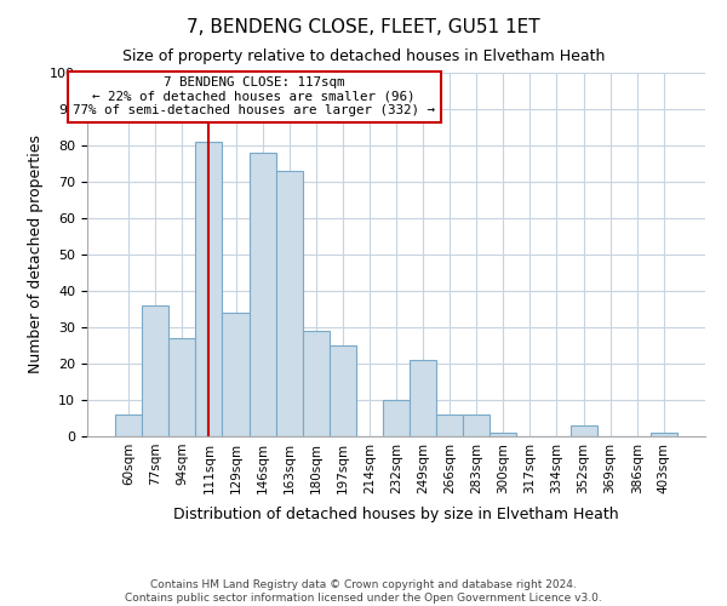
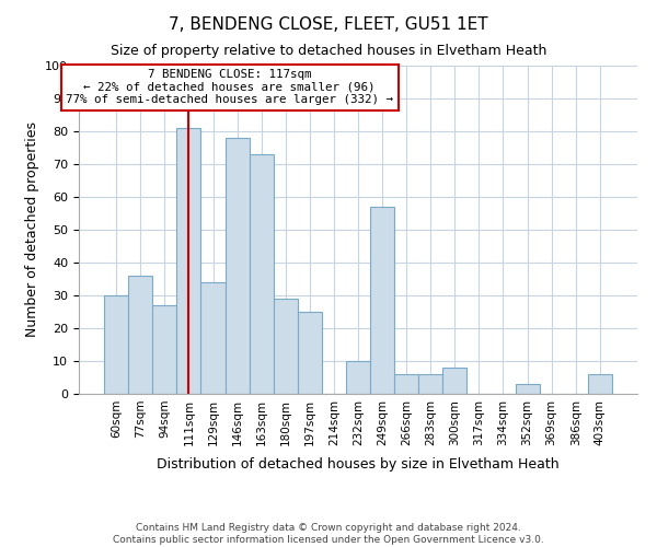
60sqm: 6 -> 30
249sqm: 21 -> 57
300sqm: 1 -> 8
403sqm: 1 -> 6
